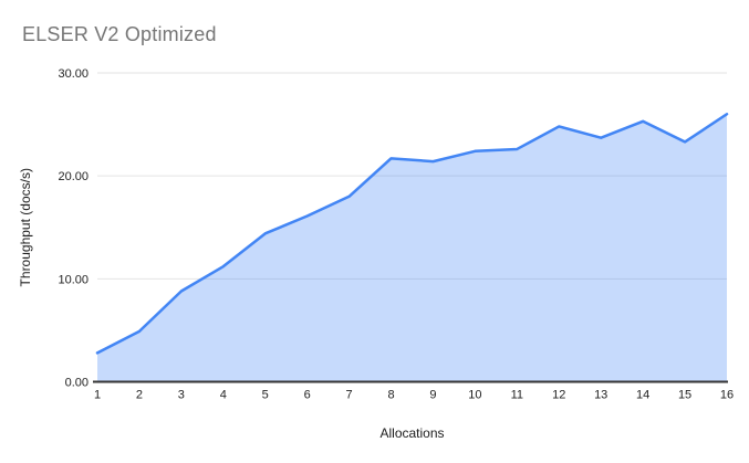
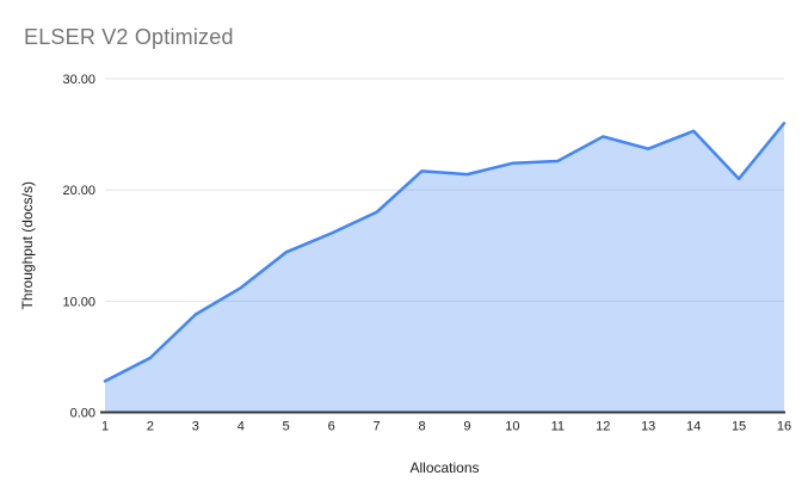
15: 23 -> 21
